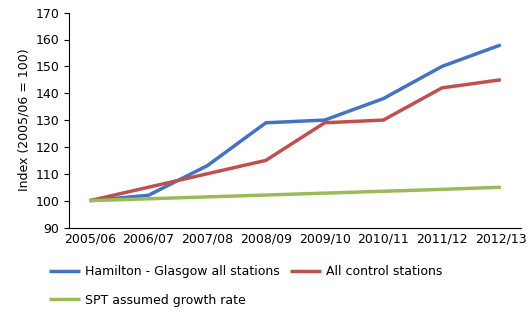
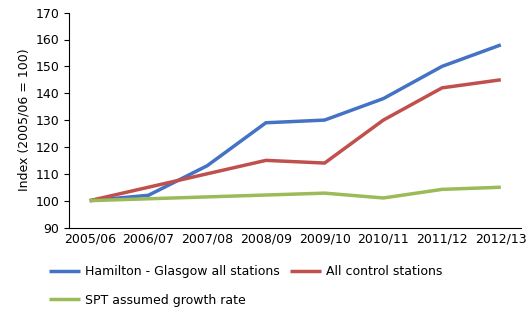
All control stations/2009/10: 129 -> 114
SPT assumed growth rate/2010/11: 103.5 -> 101.0
